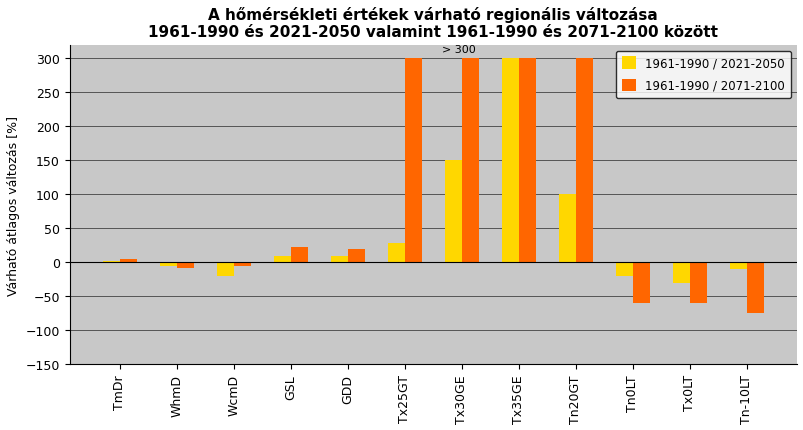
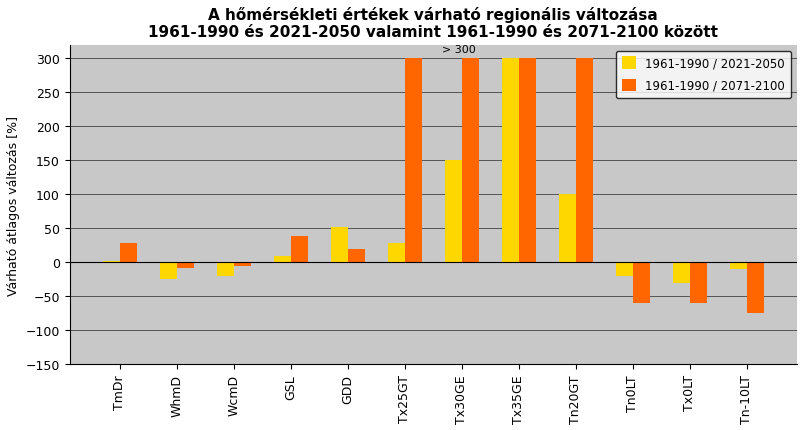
1961-1990 / 2071-2100/TmDr: 5 -> 28
1961-1990 / 2021-2050/WhmD: -5 -> -24
1961-1990 / 2071-2100/GSL: 22 -> 38
1961-1990 / 2021-2050/GDD: 10 -> 52
